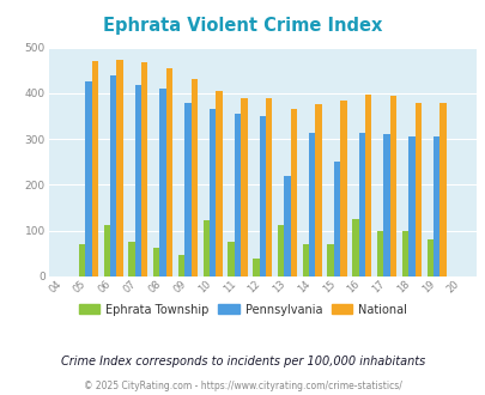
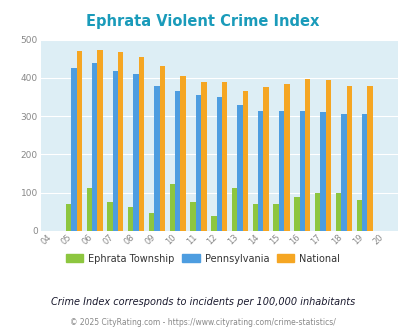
Pennsylvania/13: 220 -> 329
Pennsylvania/15: 250 -> 314
Ephrata Township/16: 125 -> 88
